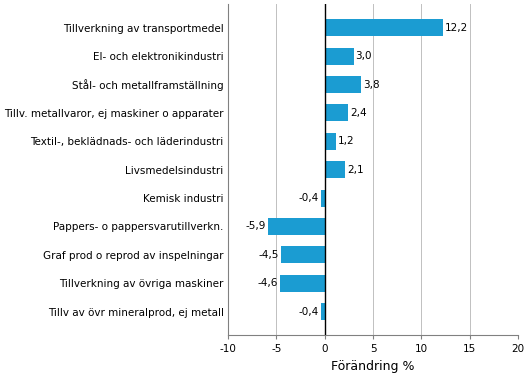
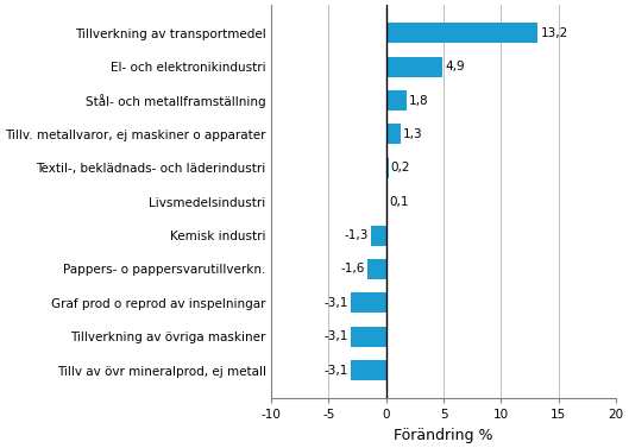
Tillverkning av transportmedel: 12,2 -> 13,2
El- och elektronikindustri: 3,0 -> 4,9
Stål- och metallframställning: 3,8 -> 1,8
Tillv. metallvaror, ej maskiner o apparater: 2,4 -> 1,3
Textil-, beklädnads- och läderindustri: 1,2 -> 0,2
Livsmedelsindustri: 2,1 -> 0,1
Kemisk industri: -0,4 -> -1,3
Pappers- o pappersvarutillverkn.: -5,9 -> -1,6
Graf prod o reprod av inspelningar: -4,5 -> -3,1
Tillverkning av övriga maskiner: -4,6 -> -3,1
Tillv av övr mineralprod, ej metall: -0,4 -> -3,1
